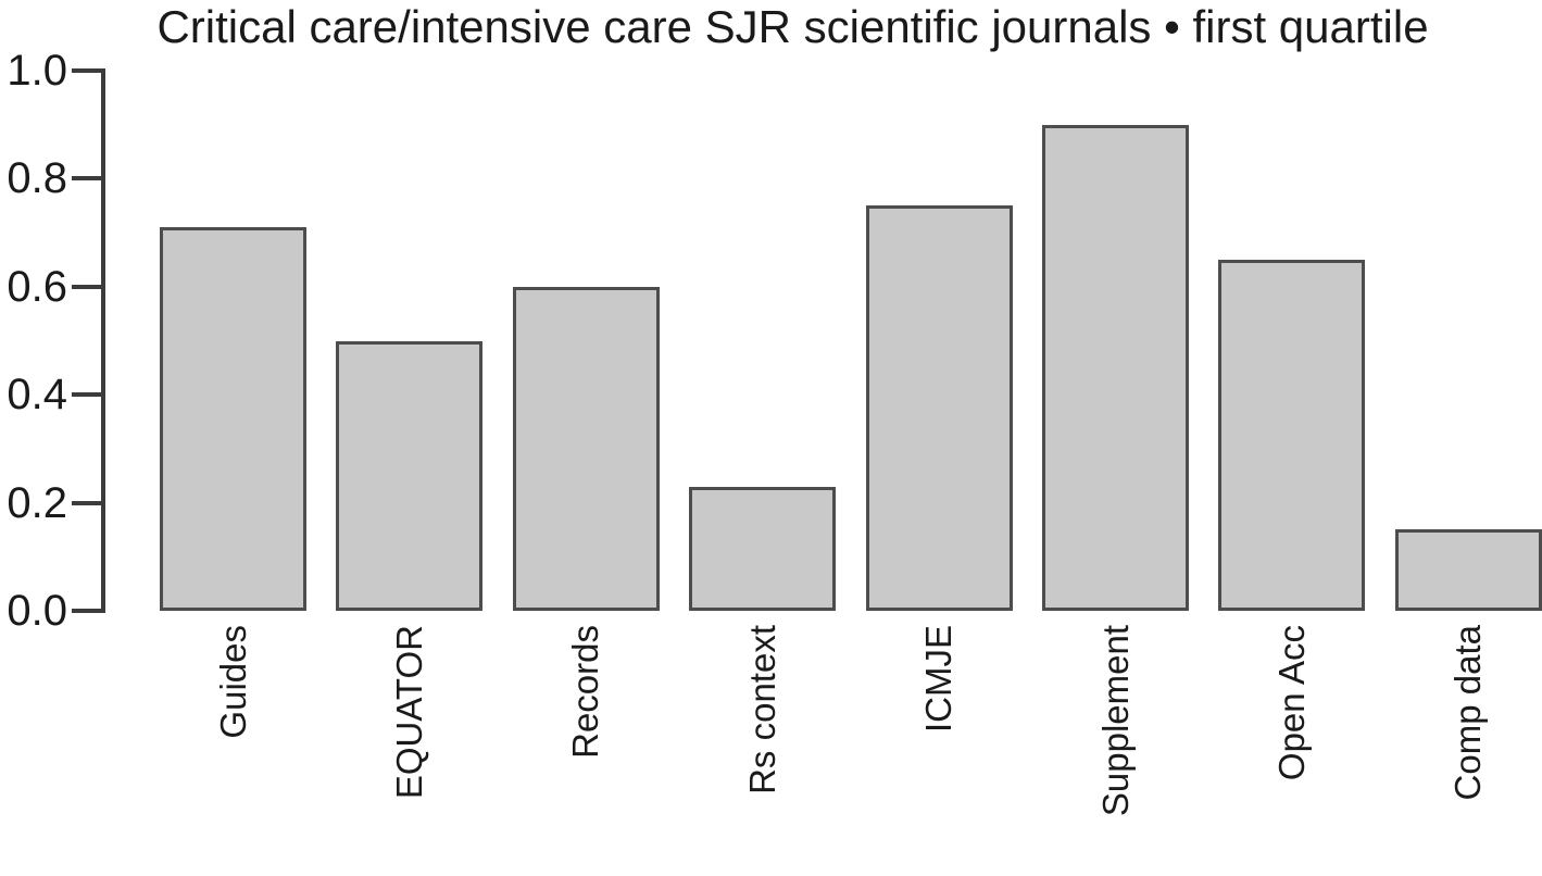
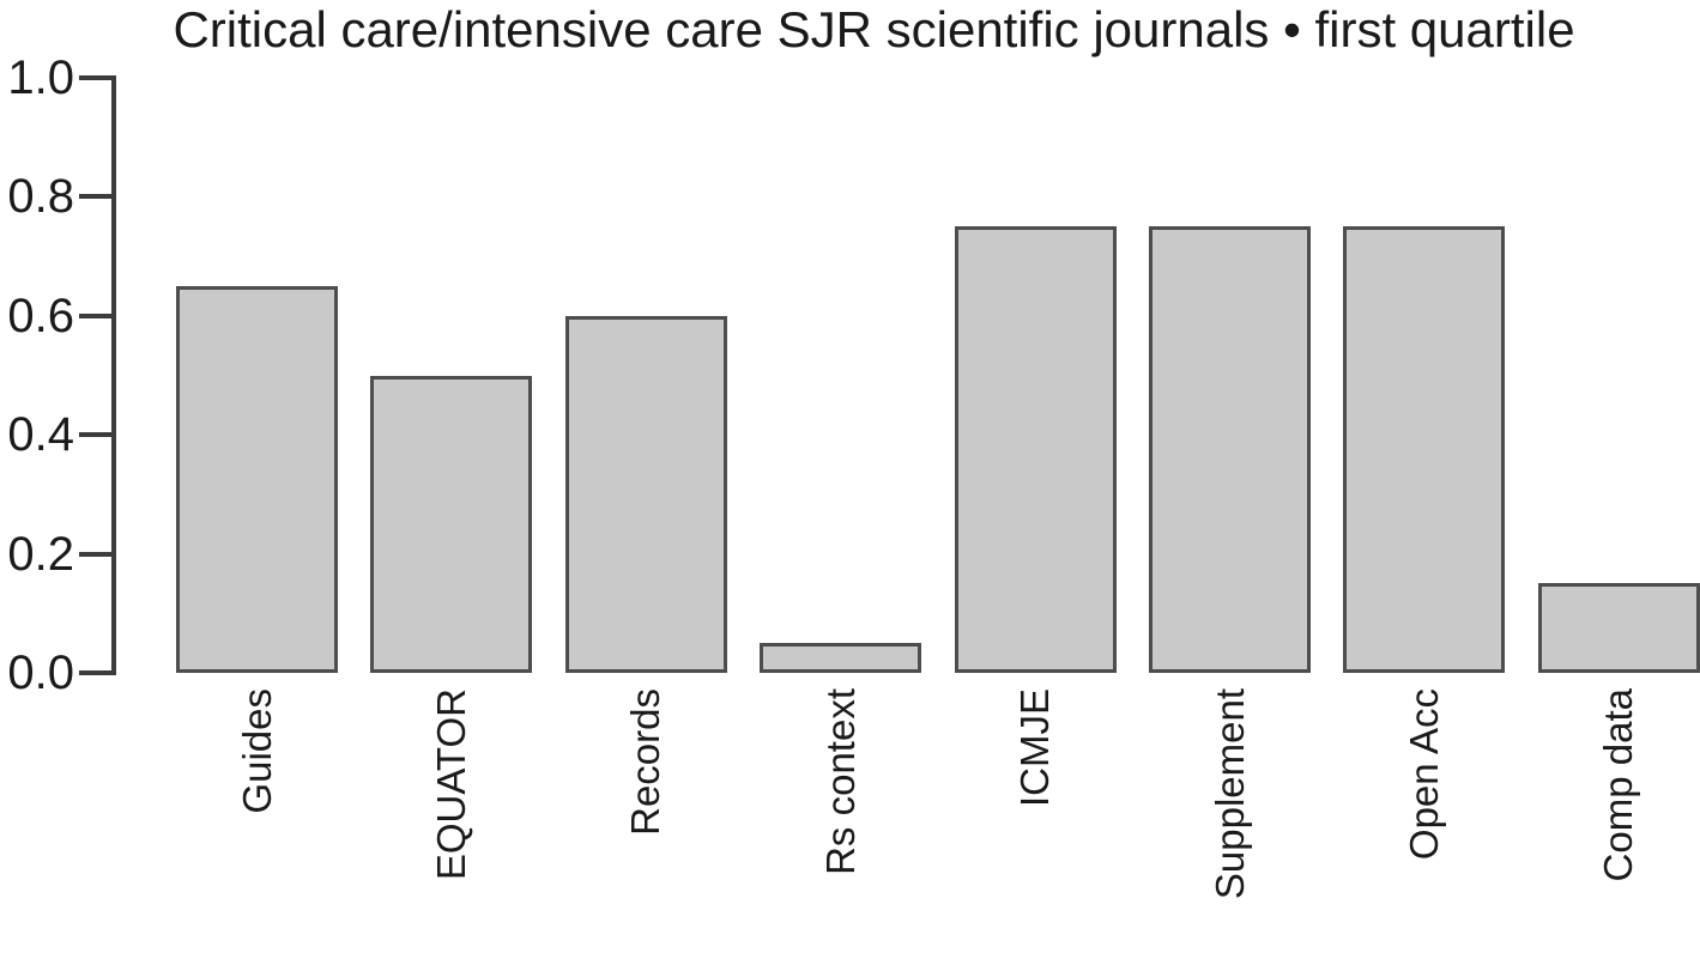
Guides: 0.71 -> 0.65
Rs context: 0.23 -> 0.05
Supplement: 0.90 -> 0.75
Open Acc: 0.65 -> 0.75
